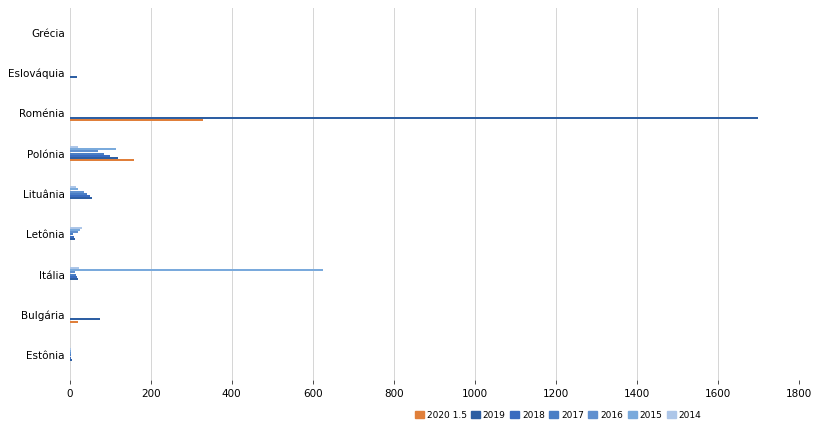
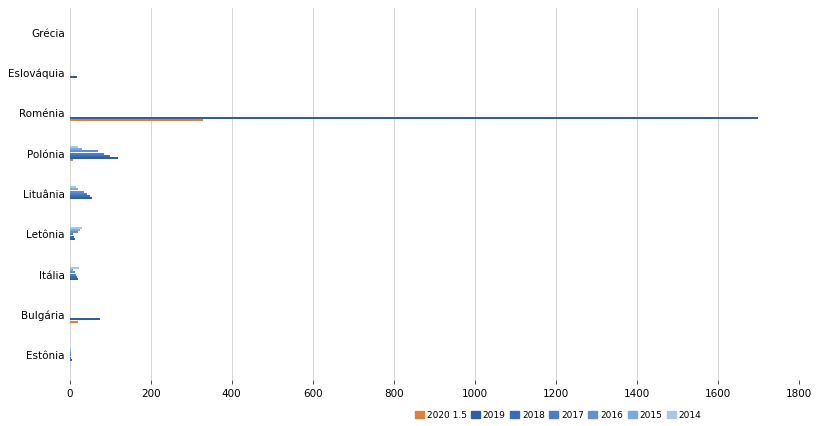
2015/Polónia: 115 -> 30
2020 1.5/Polónia: 160 -> 8
2015/Itália: 625 -> 8
